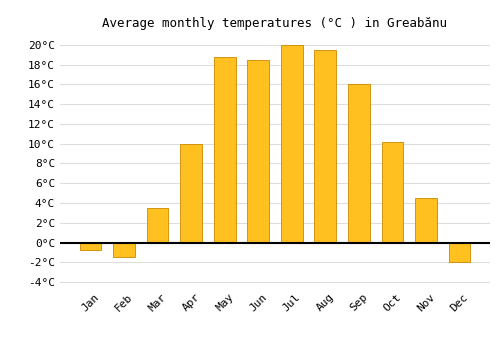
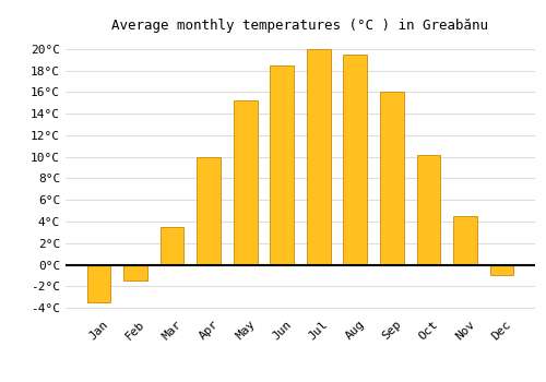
Jan: -0.8°C -> -3.5°C
May: 18.8°C -> 15.2°C
Dec: -2.0°C -> -1.0°C
